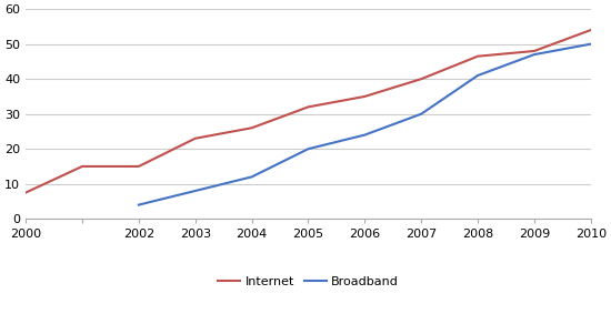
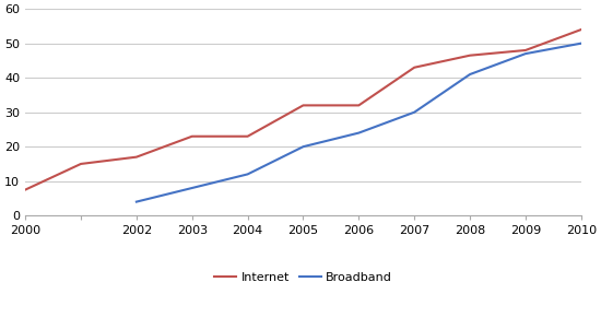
Internet/2002: 15.0 -> 17.0
Internet/2004: 26.0 -> 23.0
Internet/2006: 35.0 -> 32.0
Internet/2007: 40.0 -> 43.0
